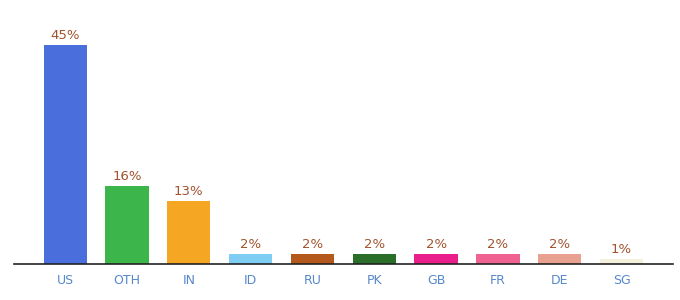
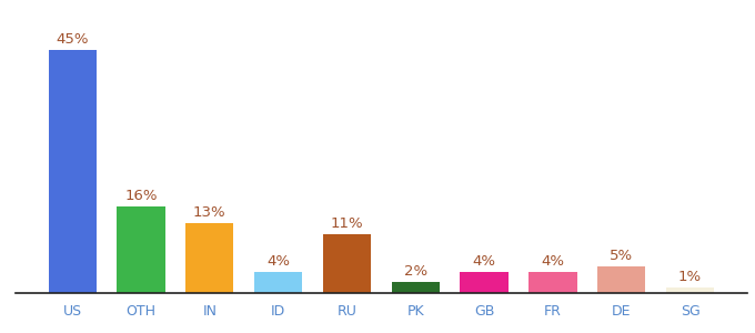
ID: 2% -> 4%
RU: 2% -> 11%
GB: 2% -> 4%
FR: 2% -> 4%
DE: 2% -> 5%
